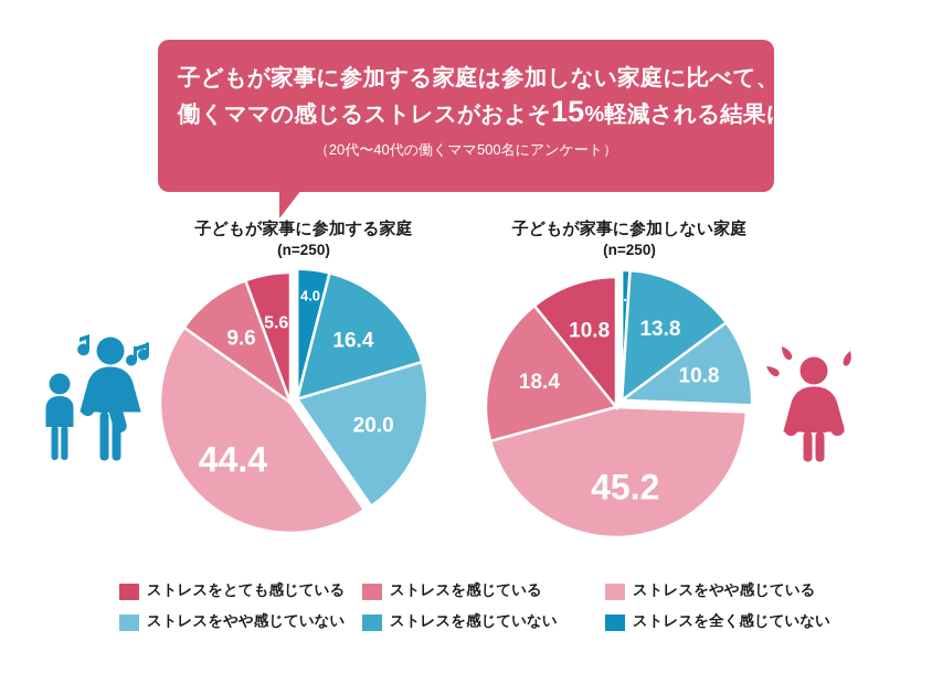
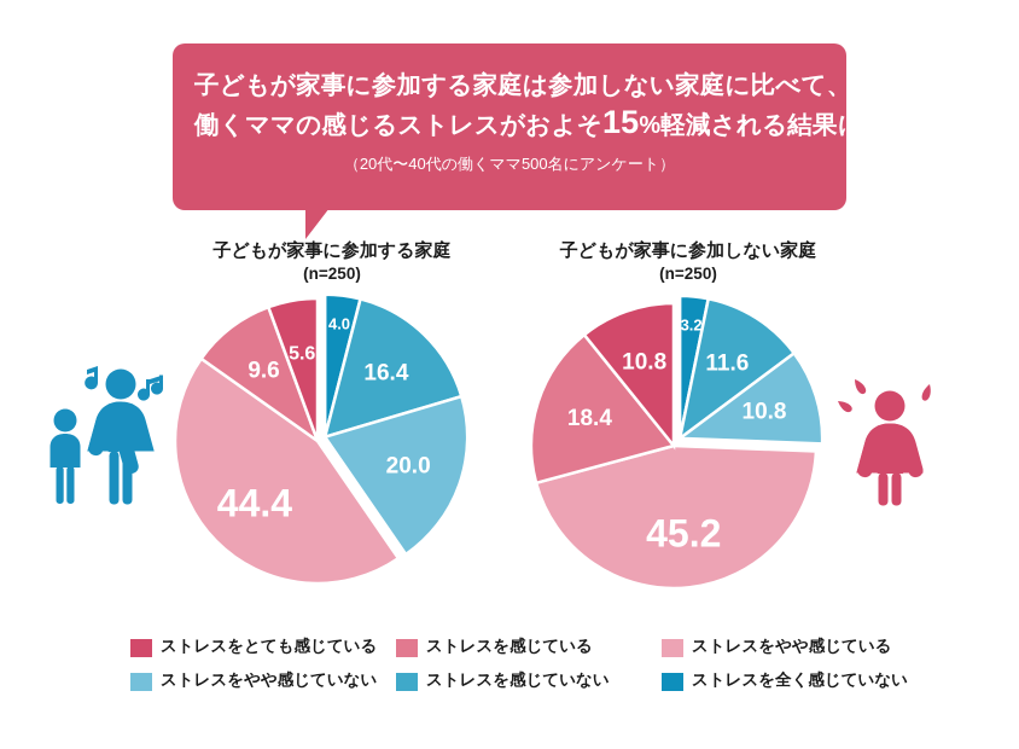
子どもが家事に参加しない家庭/ストレスを全く感じていない: 1.0 -> 3.2
子どもが家事に参加しない家庭/ストレスを感じていない: 13.8 -> 11.6
